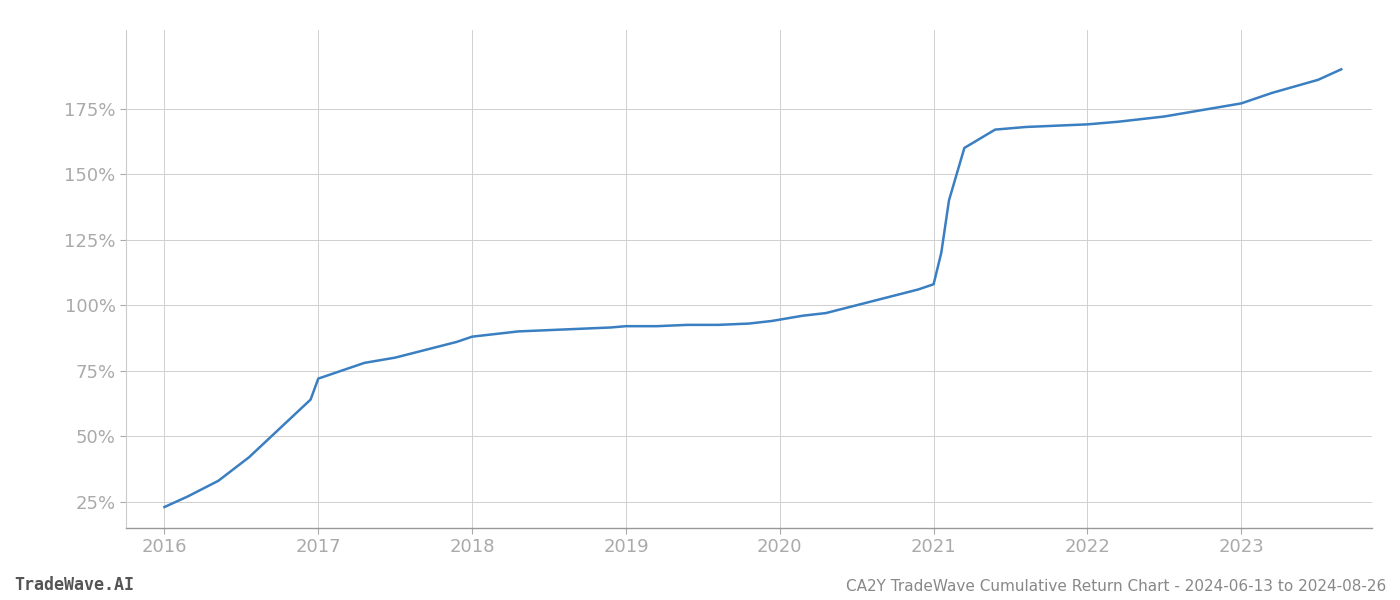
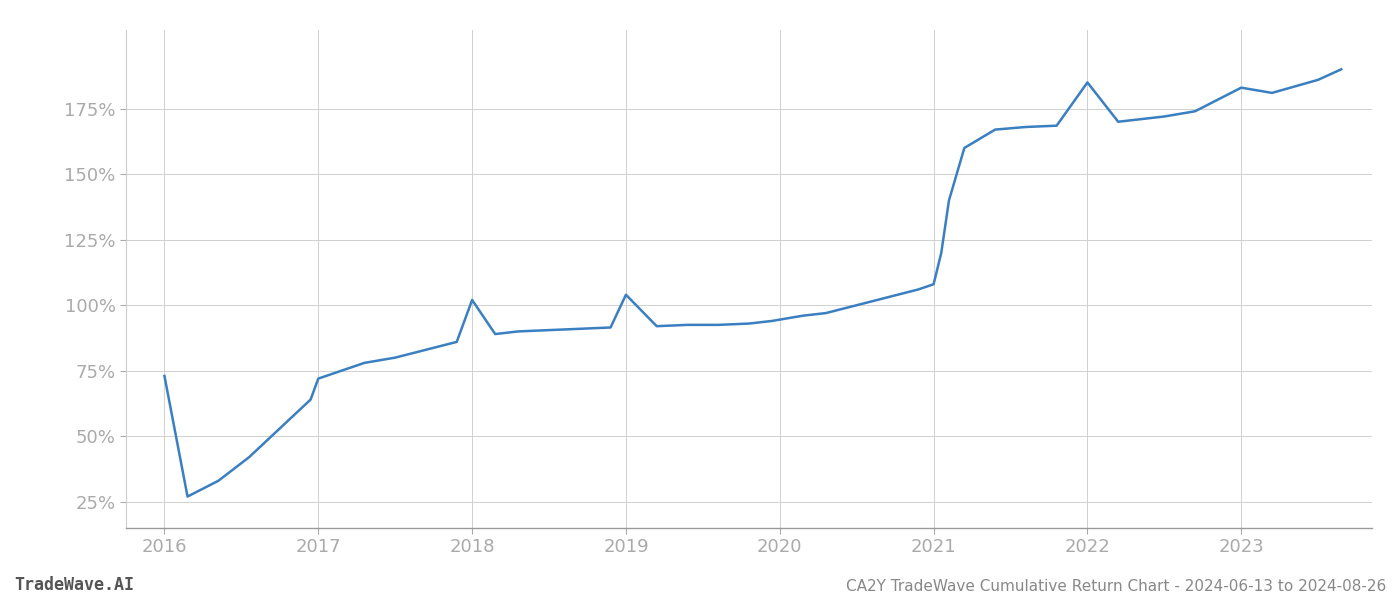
2016: 23.0% -> 73.0%
2018: 88.0% -> 102.0%
2019: 92.0% -> 104.0%
2022: 169.0% -> 185.0%
2023: 177.0% -> 183.0%
